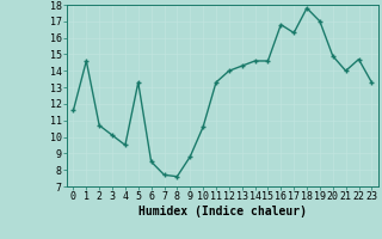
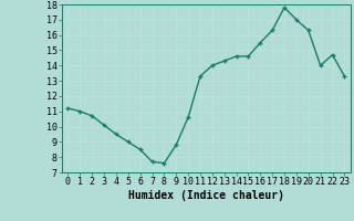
0: 11.6 -> 11.2
1: 14.6 -> 11.0
5: 13.3 -> 9.0
16: 16.8 -> 15.5
20: 14.9 -> 16.3
